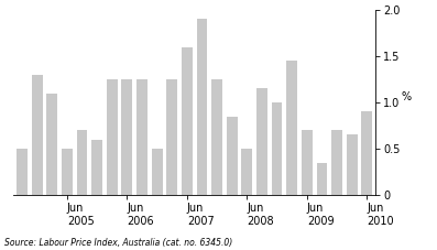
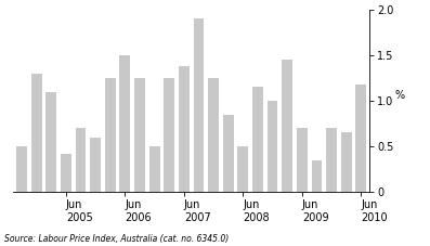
Jun 2005: 0.50 -> 0.42
Jun 2006: 1.25 -> 1.50
Jun 2007: 1.60 -> 1.38
Jun 2010: 0.90 -> 1.18
